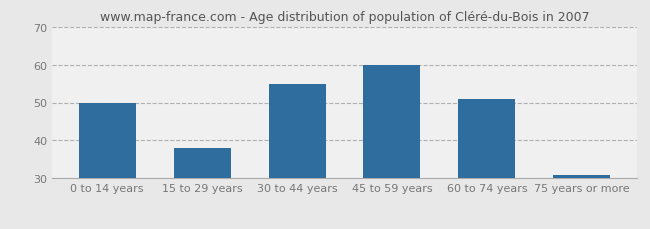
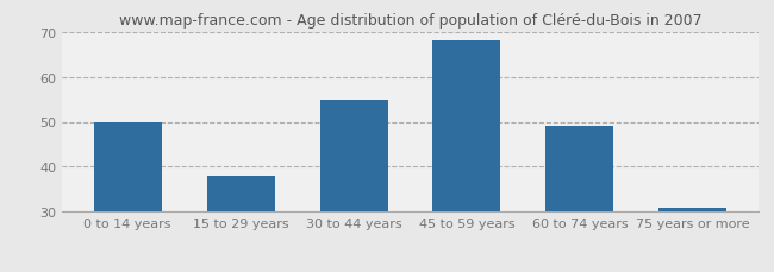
45 to 59 years: 60 -> 68
60 to 74 years: 51 -> 49
